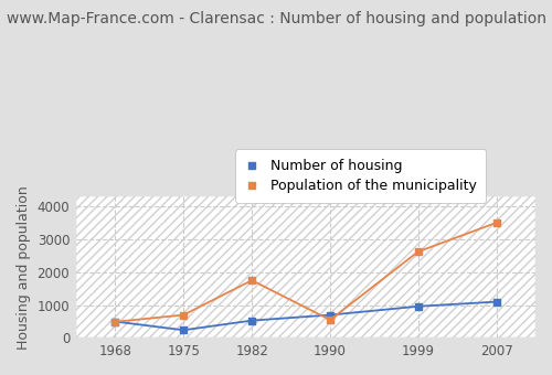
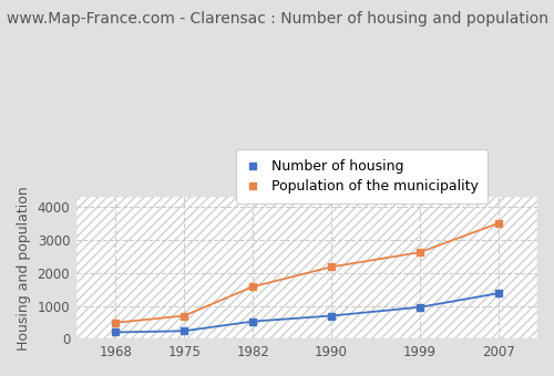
Number of housing/1968: 500 -> 200
Population of the municipality/1982: 1750 -> 1580
Population of the municipality/1990: 550 -> 2180
Number of housing/2007: 1100 -> 1380
